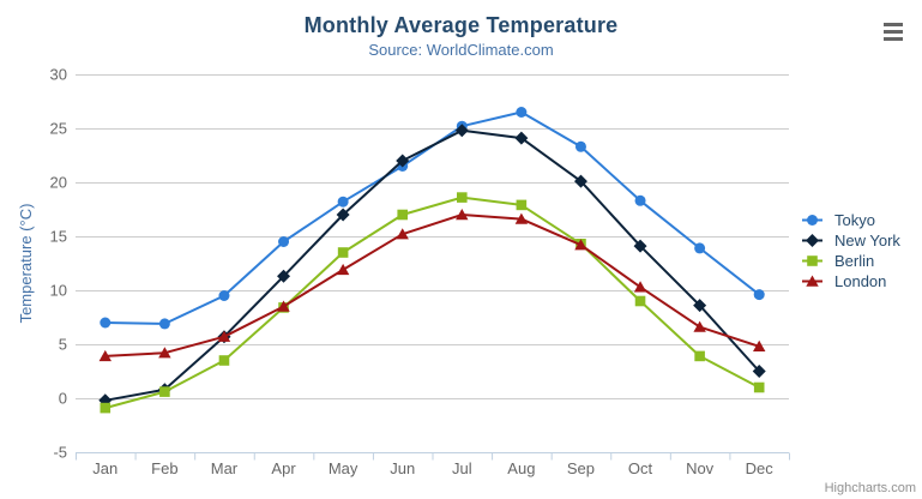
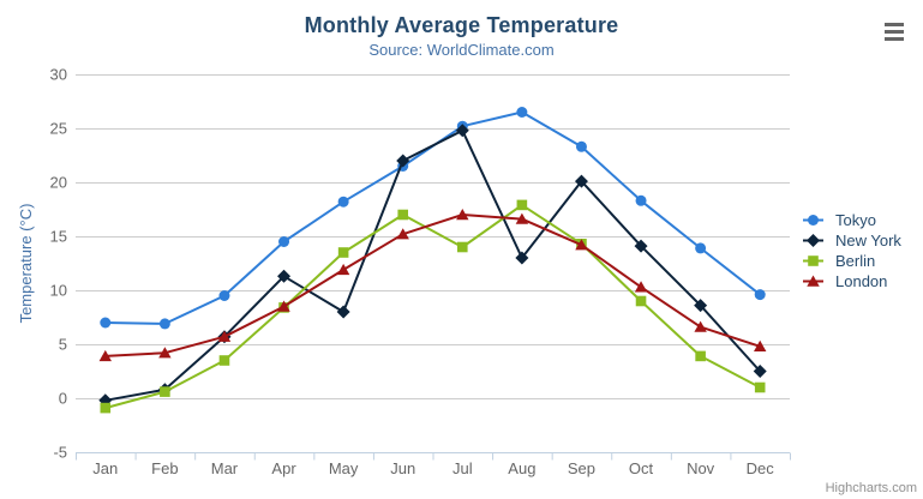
New York/May: 17 -> 8
Berlin/Jul: 19 -> 14
New York/Aug: 24 -> 13
